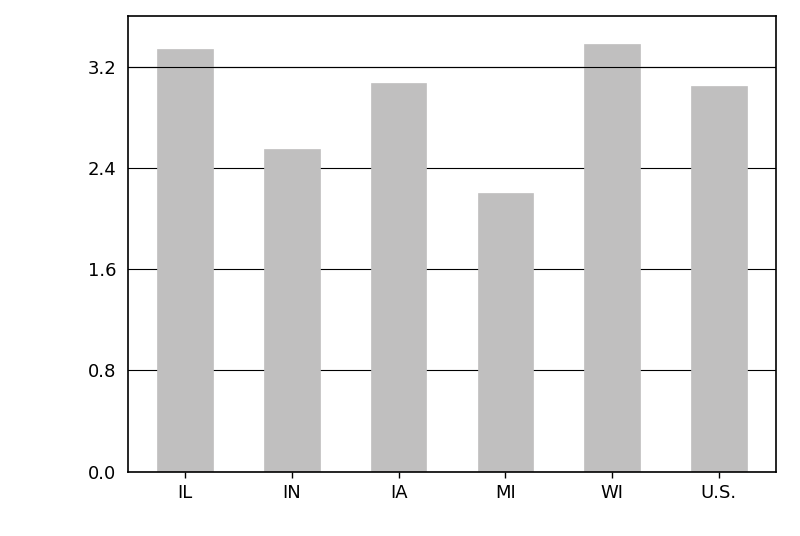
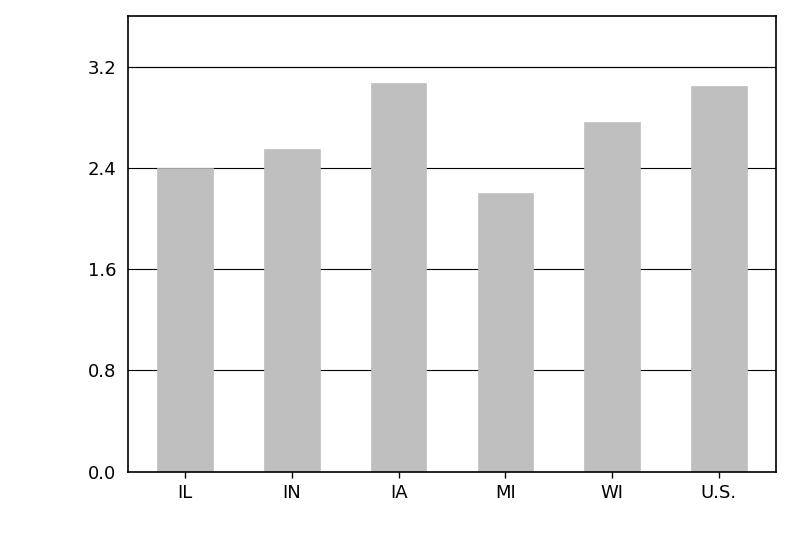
IL: 3.34 -> 2.40
WI: 3.38 -> 2.76
